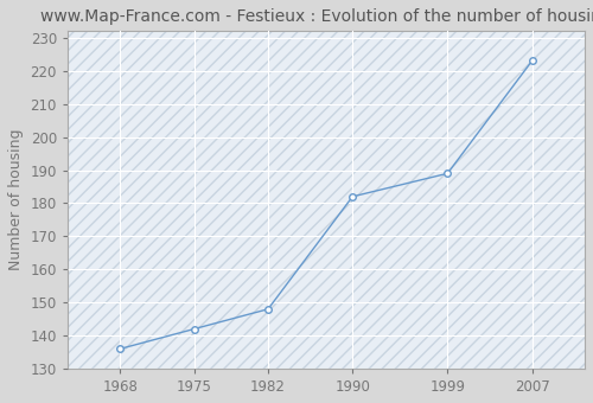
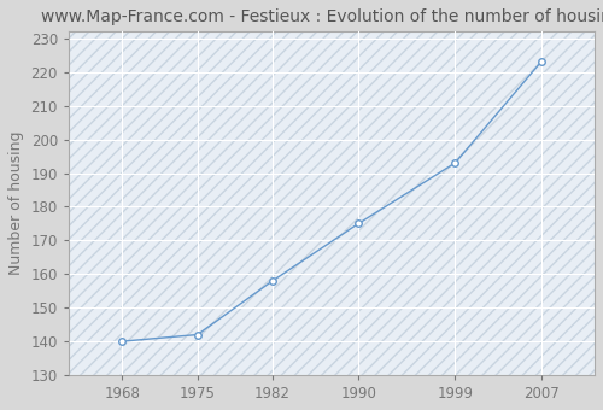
1968: 136 -> 140
1982: 148 -> 158
1990: 182 -> 175
1999: 189 -> 193
